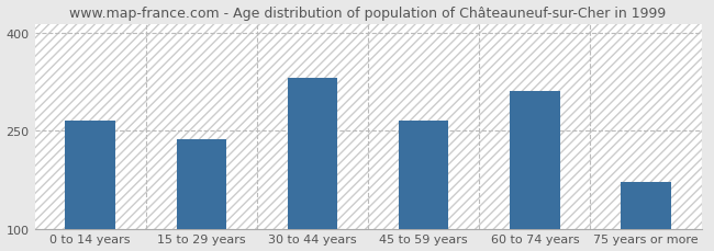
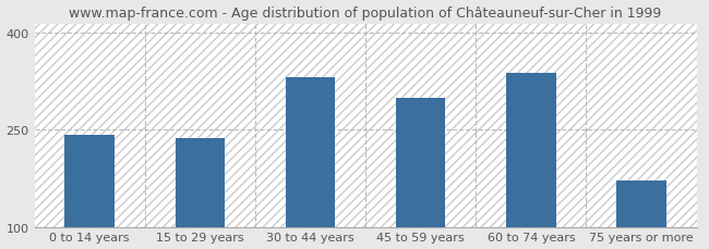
0 to 14 years: 266 -> 243
45 to 59 years: 266 -> 300
60 to 74 years: 312 -> 338
